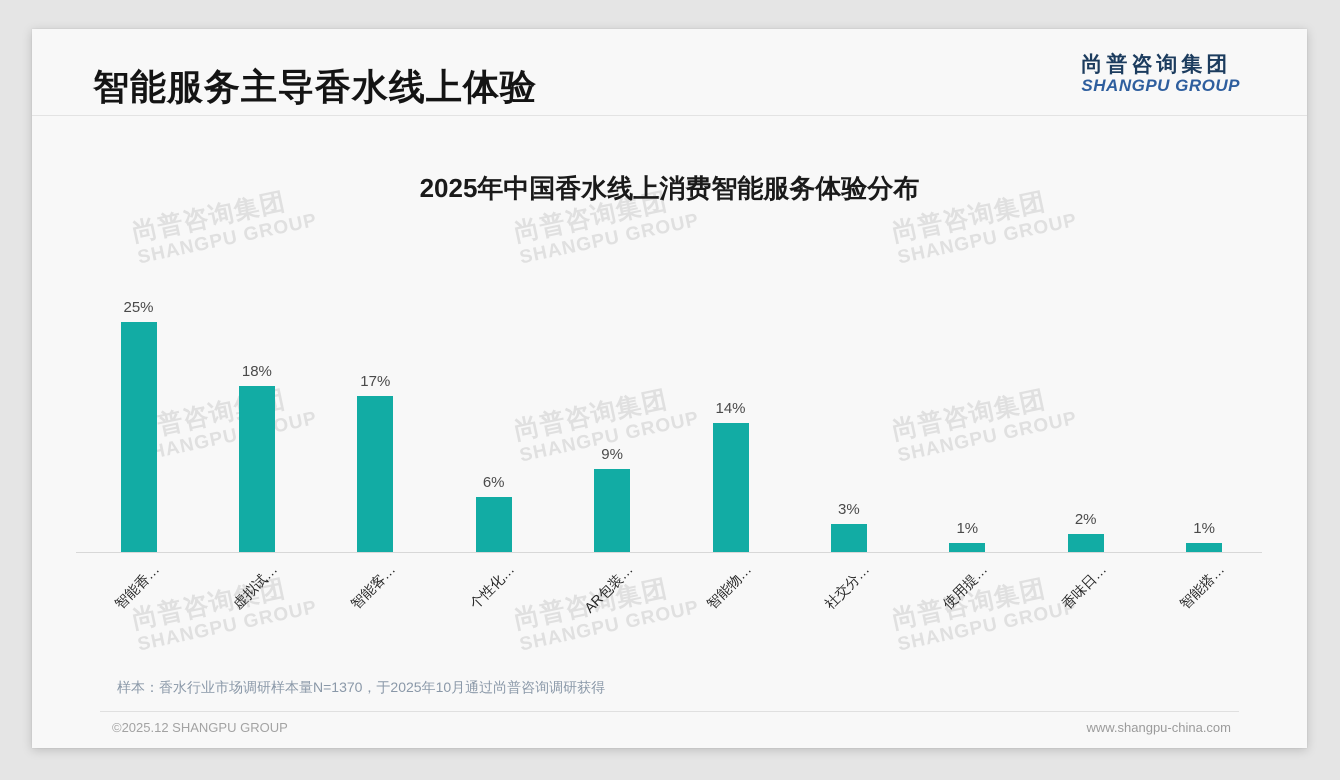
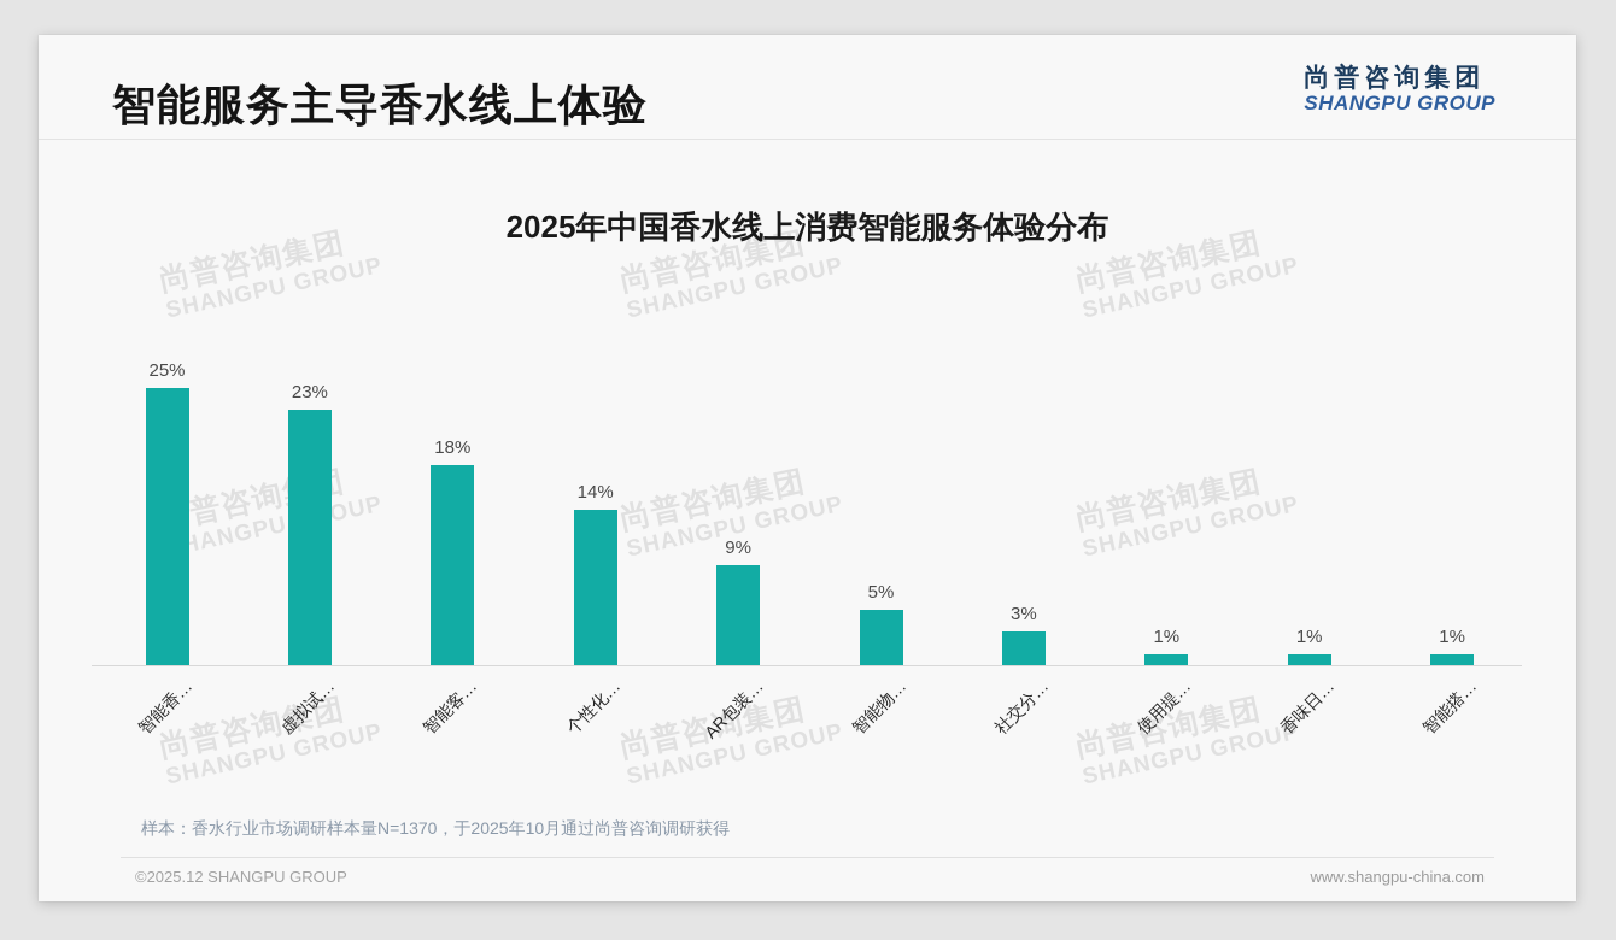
虚拟试…: 18% -> 23%
智能客…: 17% -> 18%
个性化…: 6% -> 14%
智能物…: 14% -> 5%
香味日…: 2% -> 1%
